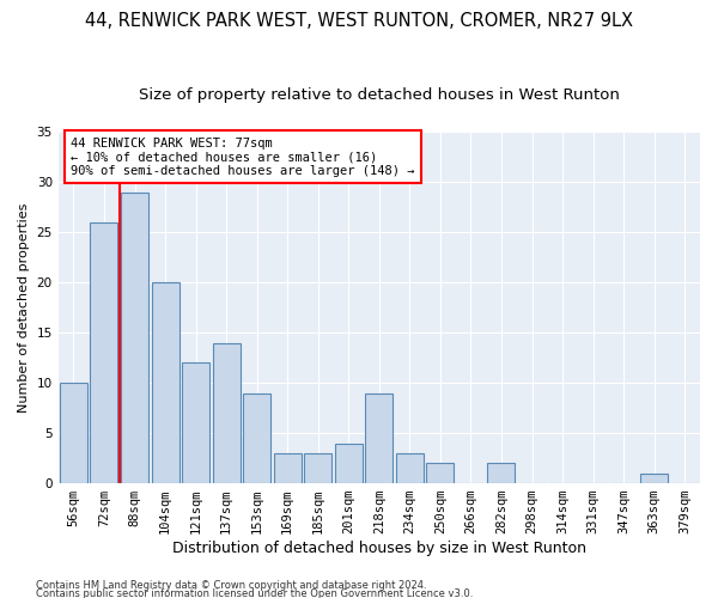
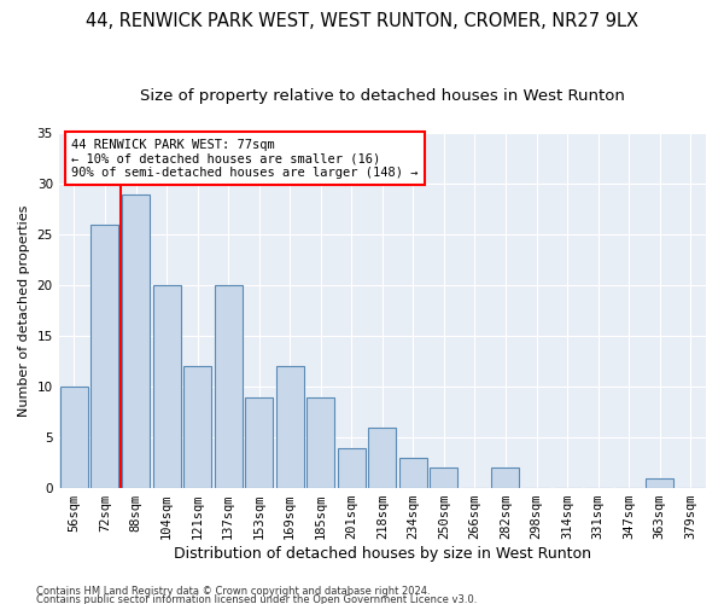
137sqm: 14 -> 20
169sqm: 3 -> 12
185sqm: 3 -> 9
218sqm: 9 -> 6
